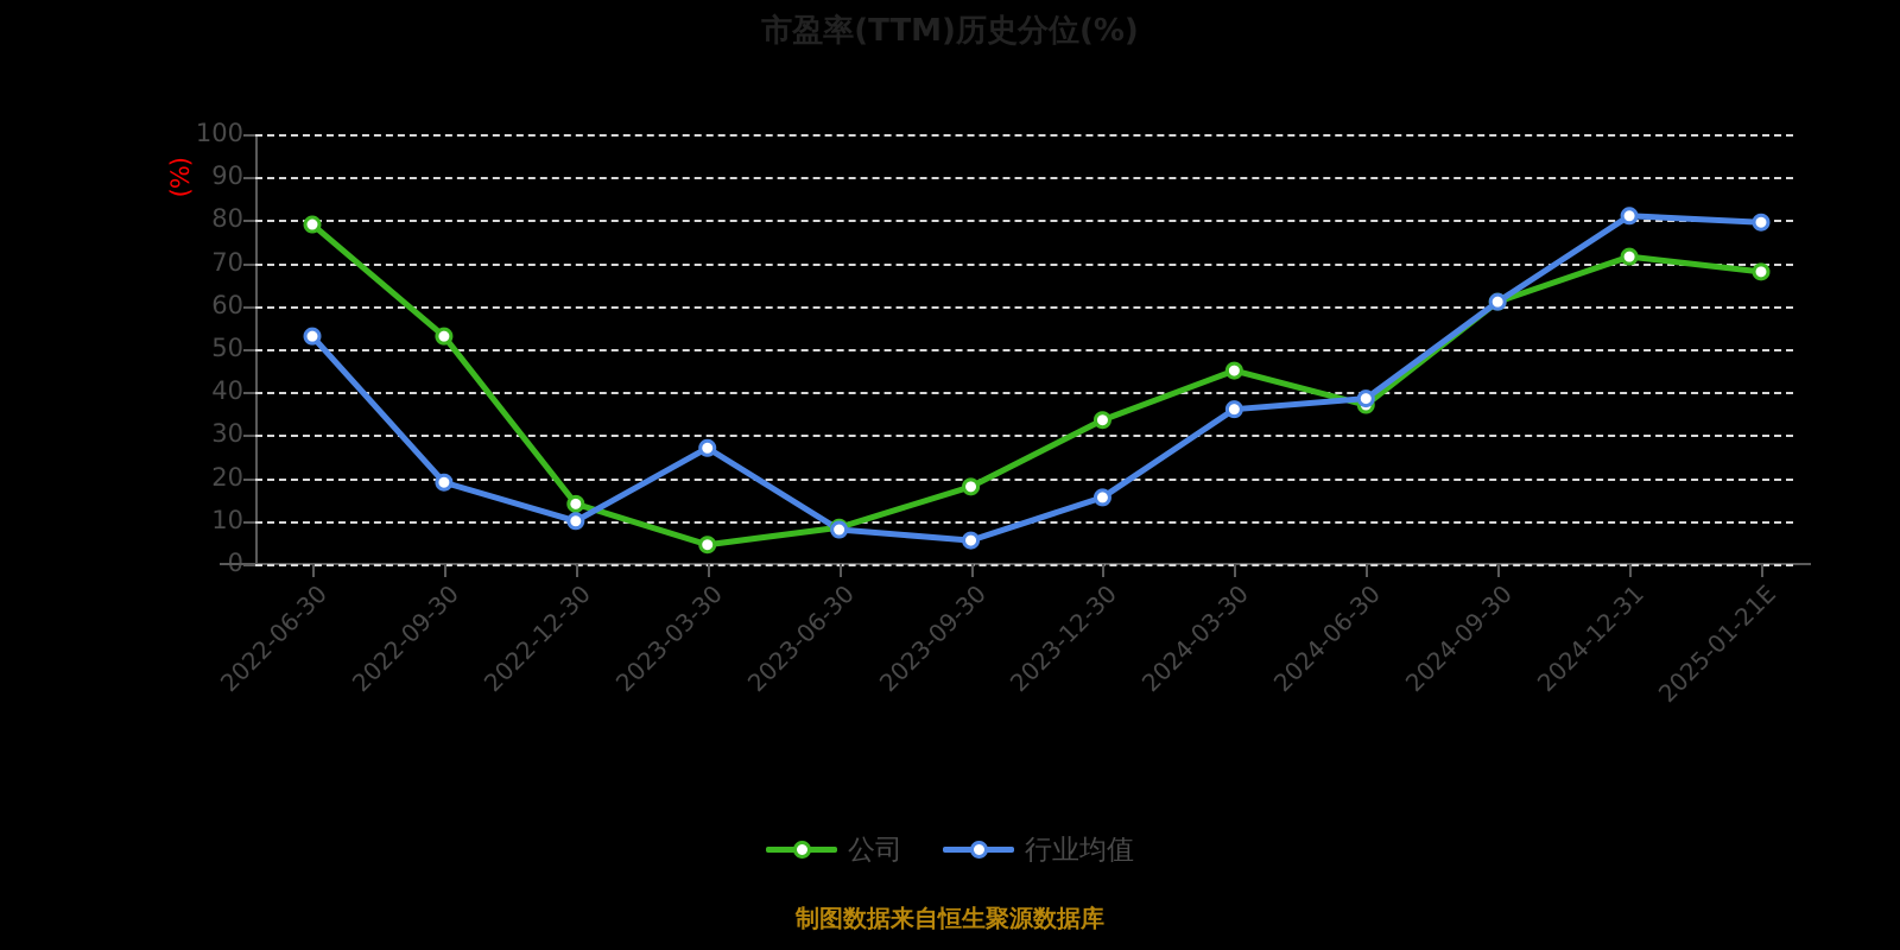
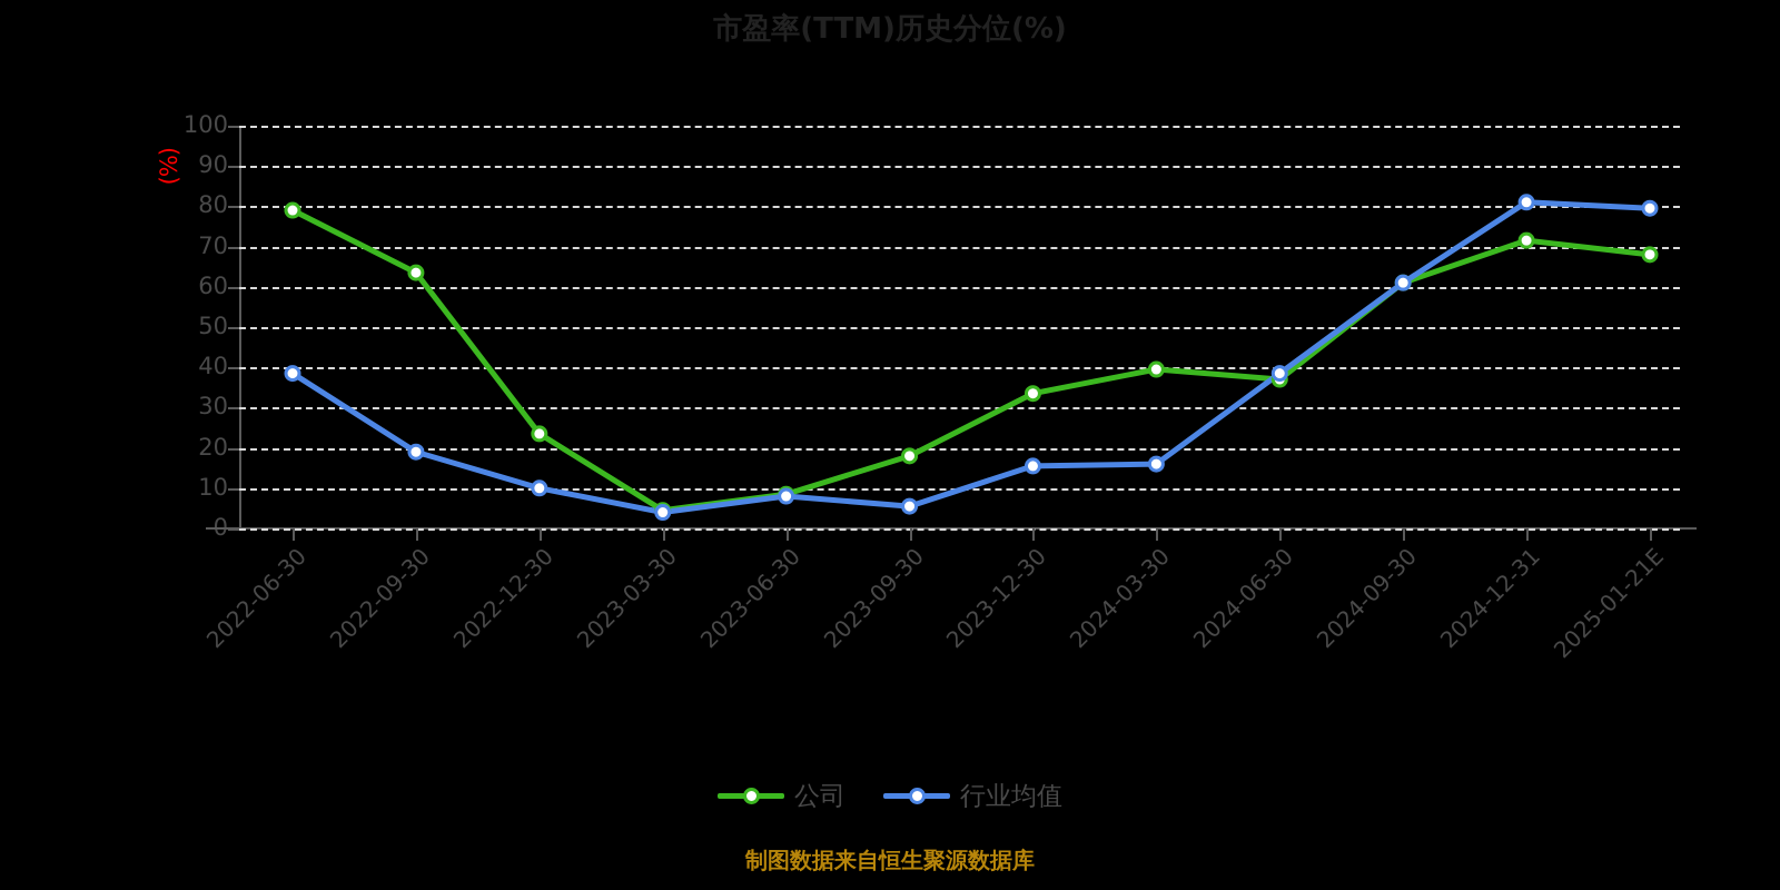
行业均值/2022-06-30: 53 -> 38
公司/2022-09-30: 53 -> 64
公司/2022-12-30: 14 -> 24
行业均值/2023-03-30: 27 -> 4
公司/2024-03-30: 45 -> 40
行业均值/2024-03-30: 36 -> 16
